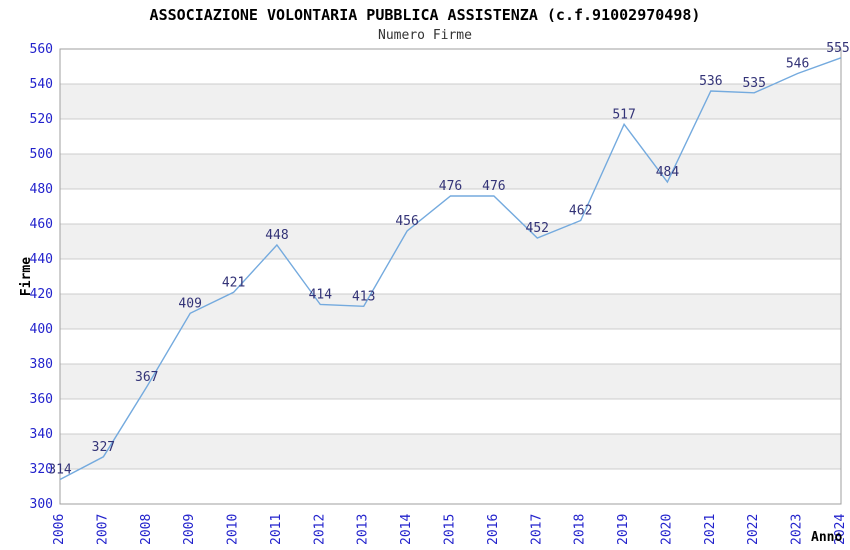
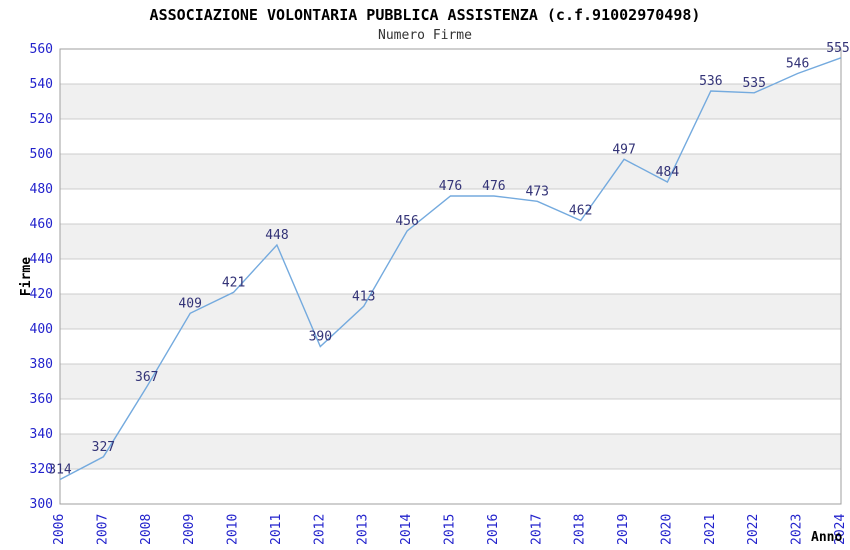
2012: 414 -> 390
2017: 452 -> 473
2019: 517 -> 497
